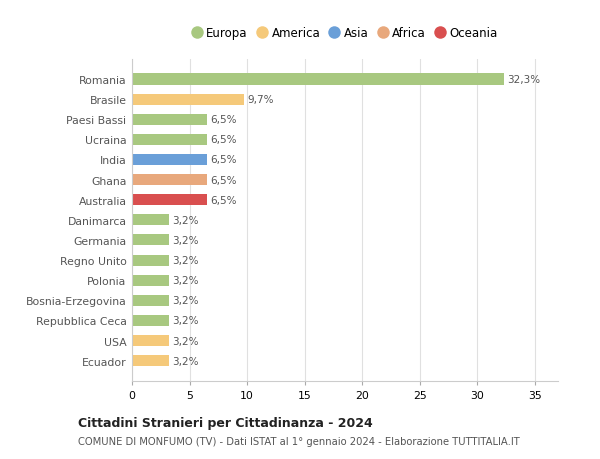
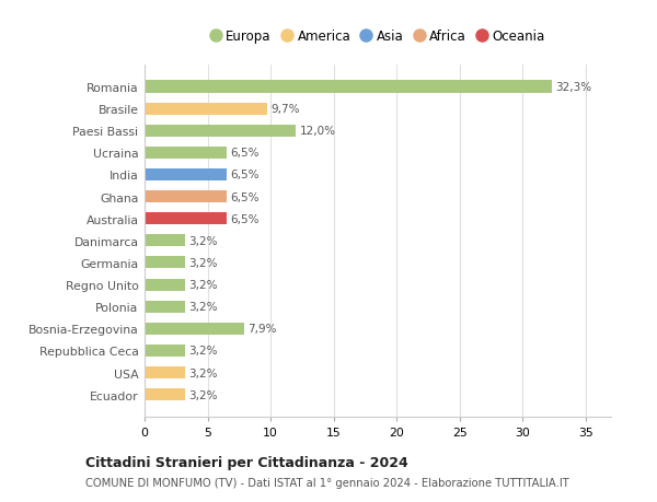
Paesi Bassi: 6,5% -> 12,0%
Bosnia-Erzegovina: 3,2% -> 7,9%
